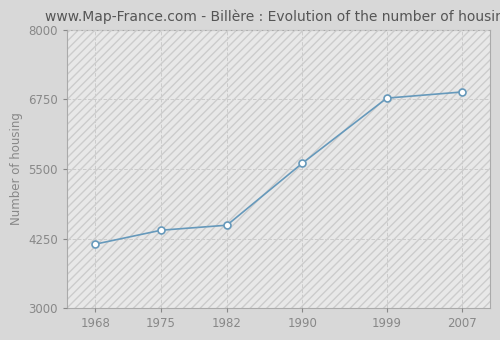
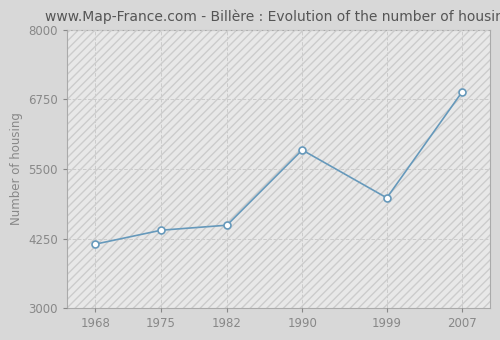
1990: 5600 -> 5840
1999: 6770 -> 4980
